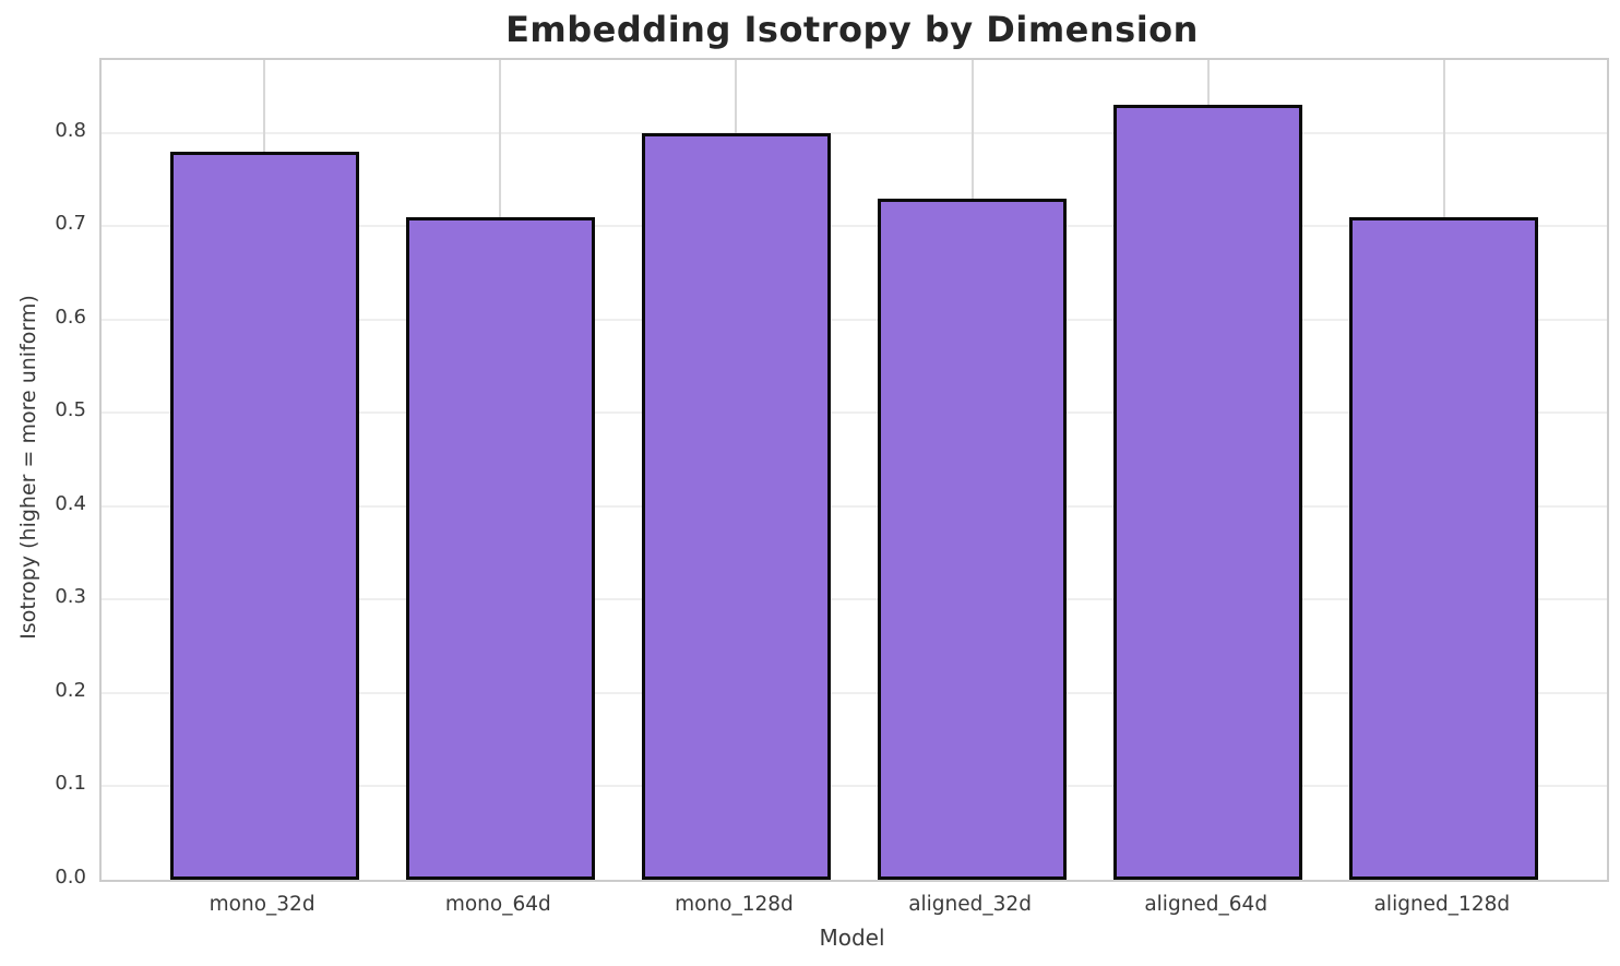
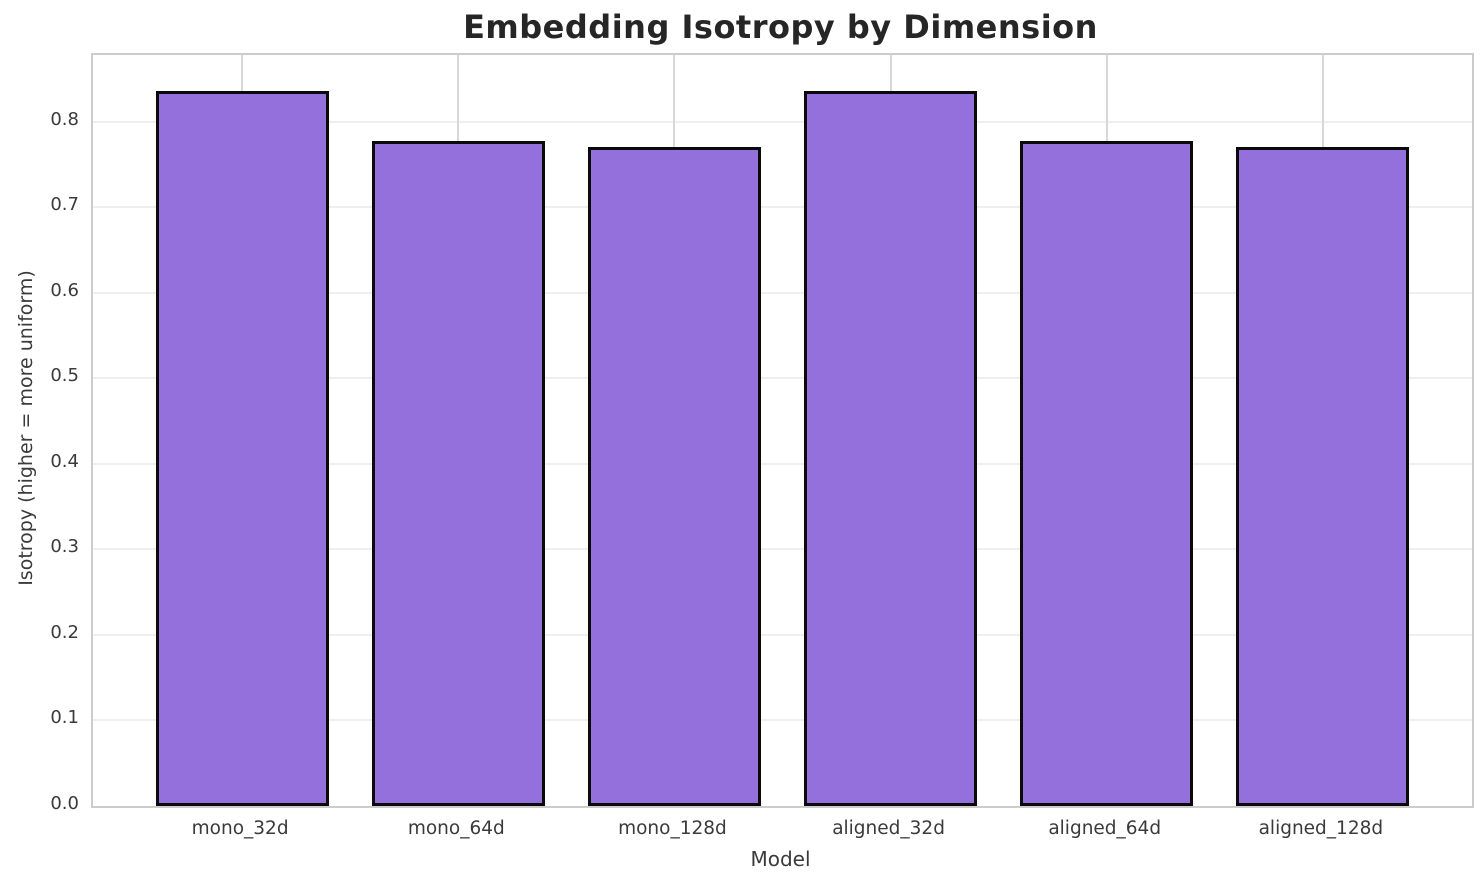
mono_32d: 0.78 -> 0.84
mono_64d: 0.71 -> 0.78
mono_128d: 0.80 -> 0.77
aligned_32d: 0.73 -> 0.84
aligned_64d: 0.83 -> 0.78
aligned_128d: 0.71 -> 0.77
